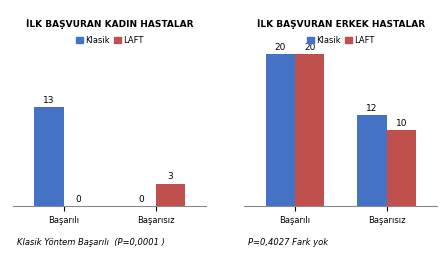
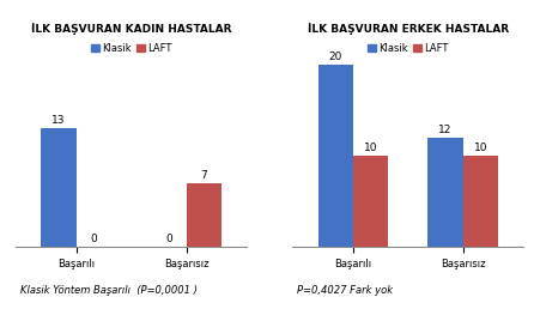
İLK BAŞVURAN KADIN HASTALAR/LAFT/Başarısız: 3 -> 7
İLK BAŞVURAN ERKEK HASTALAR/LAFT/Başarılı: 20 -> 10
